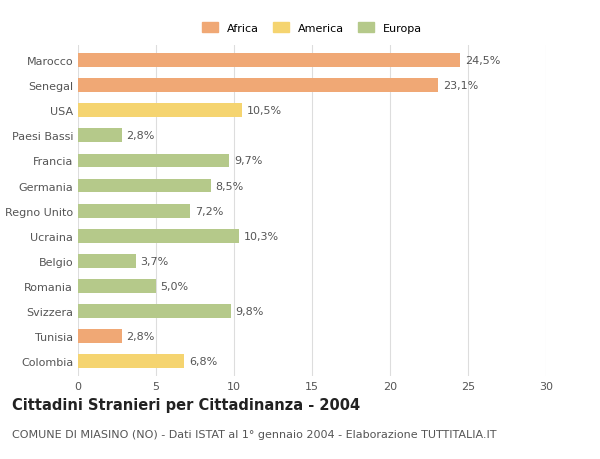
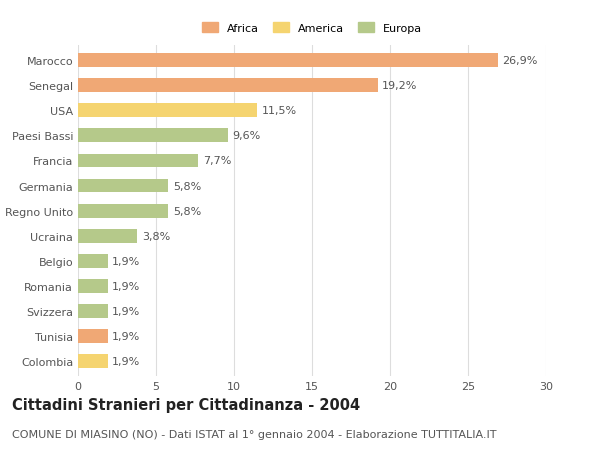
Marocco: 24,5% -> 26,9%
Senegal: 23,1% -> 19,2%
USA: 10,5% -> 11,5%
Paesi Bassi: 2,8% -> 9,6%
Francia: 9,7% -> 7,7%
Germania: 8,5% -> 5,8%
Regno Unito: 7,2% -> 5,8%
Ucraina: 10,3% -> 3,8%
Belgio: 3,7% -> 1,9%
Romania: 5,0% -> 1,9%
Svizzera: 9,8% -> 1,9%
Tunisia: 2,8% -> 1,9%
Colombia: 6,8% -> 1,9%
